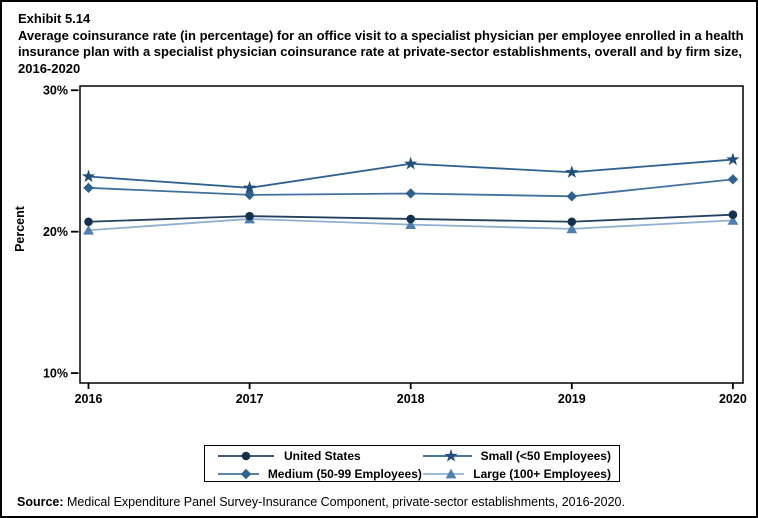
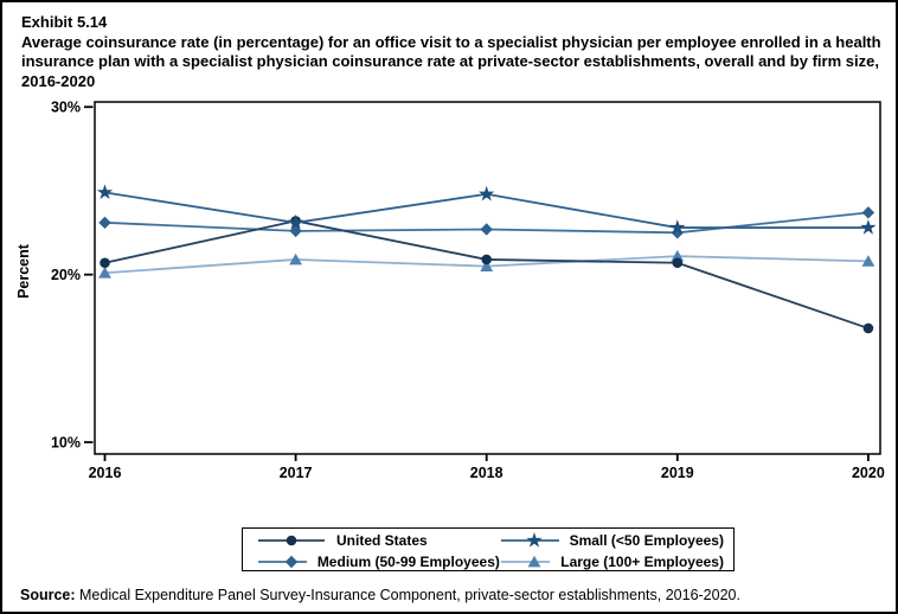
Small (<50 Employees)/2016: 23.9% -> 24.9%
United States/2017: 21.1% -> 23.2%
Small (<50 Employees)/2019: 24.2% -> 22.8%
Large (100+ Employees)/2019: 20.2% -> 21.1%
United States/2020: 21.2% -> 16.8%
Small (<50 Employees)/2020: 25.1% -> 22.8%
